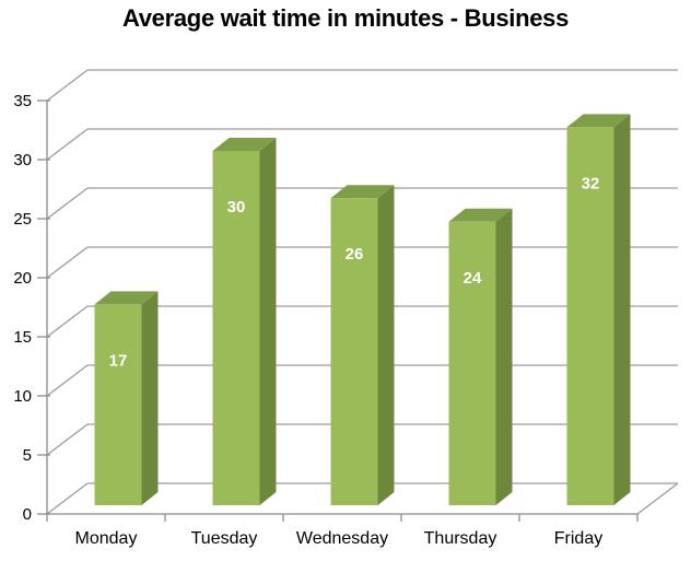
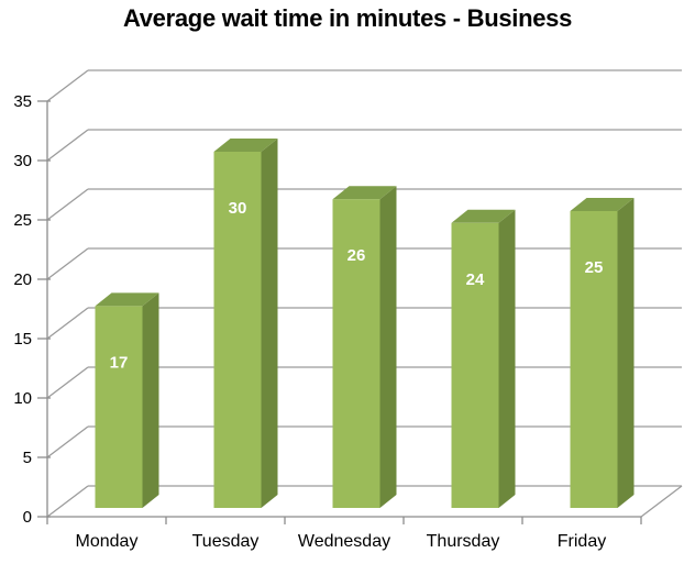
Friday: 32 -> 25
